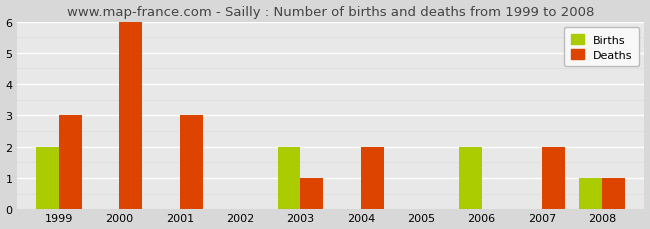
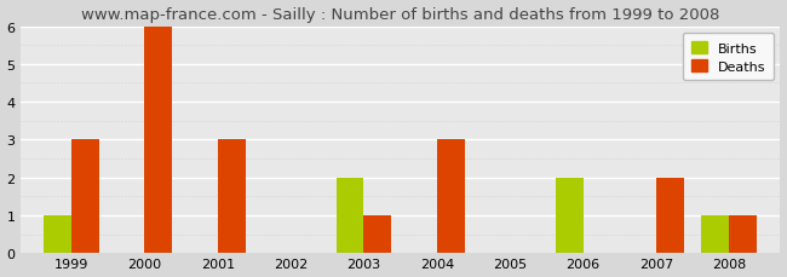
Births/1999: 2 -> 1
Deaths/2004: 2 -> 3
